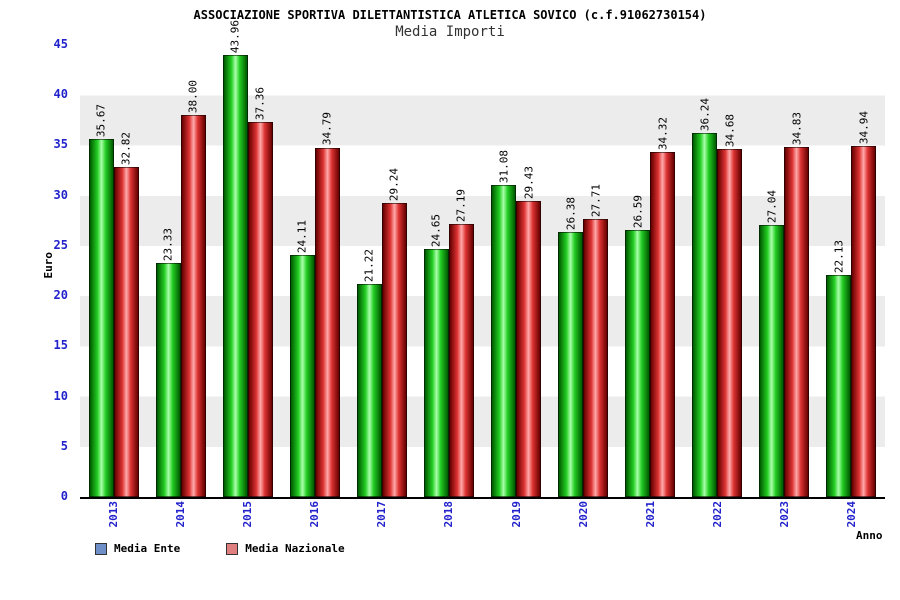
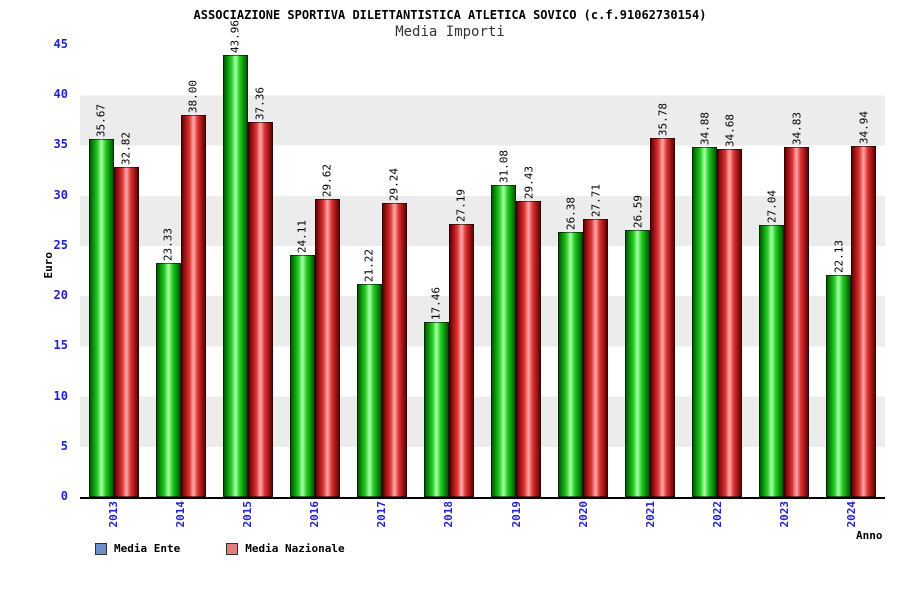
Media Nazionale/2016: 34.79 -> 29.62
Media Ente/2018: 24.65 -> 17.46
Media Nazionale/2021: 34.32 -> 35.78
Media Ente/2022: 36.24 -> 34.88
